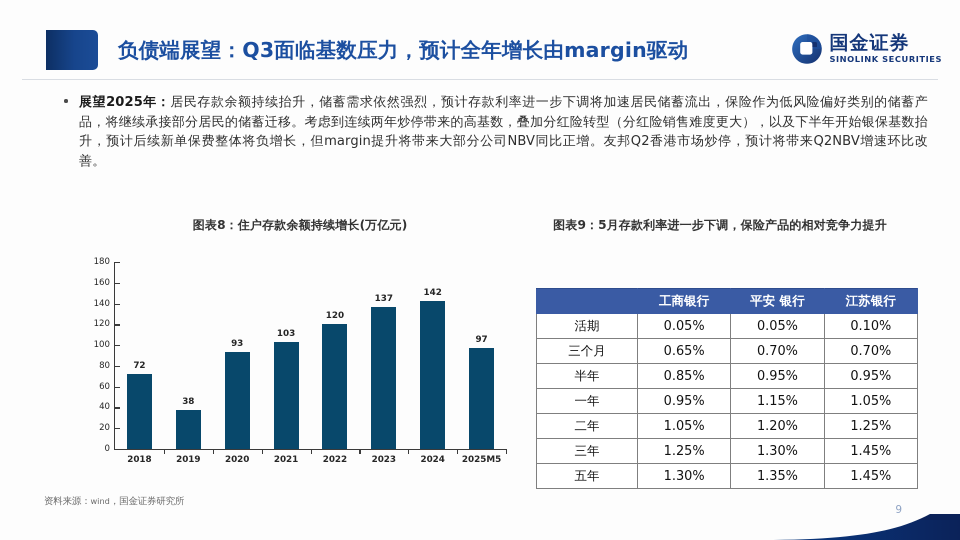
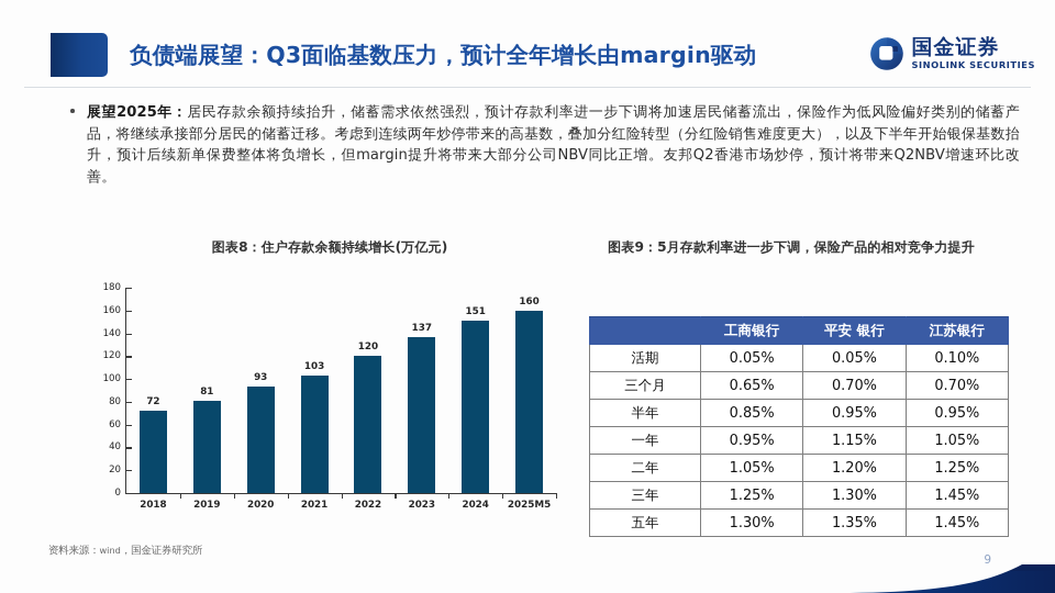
2019: 38 -> 81
2024: 142 -> 151
2025M5: 97 -> 160
